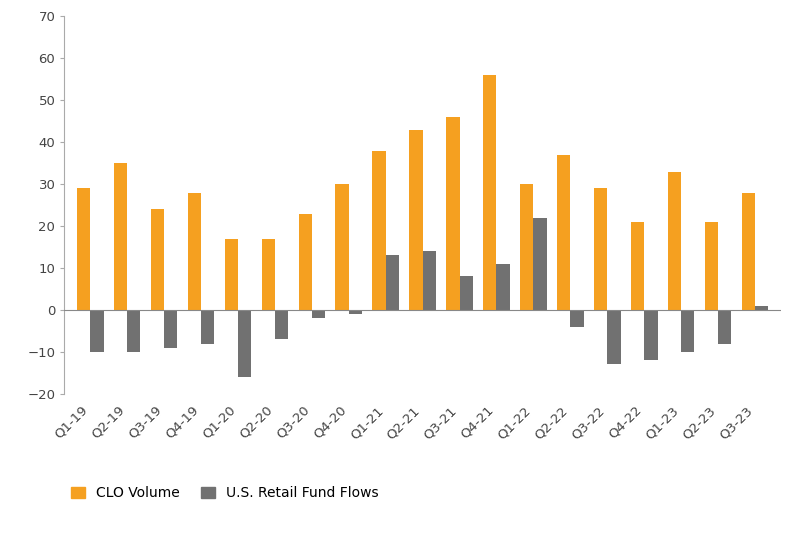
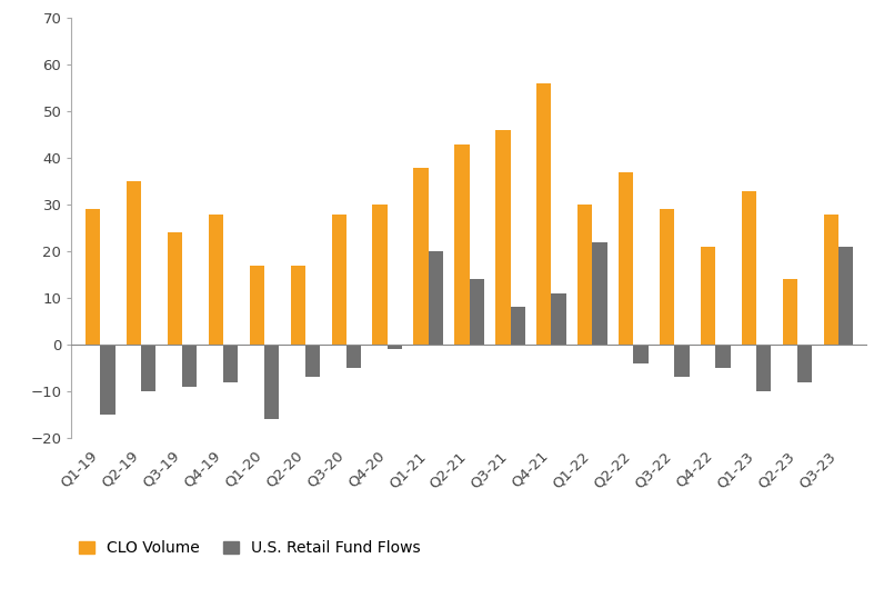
U.S. Retail Fund Flows/Q1-19: -10 -> -15
CLO Volume/Q3-20: 23 -> 28
U.S. Retail Fund Flows/Q3-20: -2 -> -5
U.S. Retail Fund Flows/Q1-21: 13 -> 20
U.S. Retail Fund Flows/Q3-22: -13 -> -7
U.S. Retail Fund Flows/Q4-22: -12 -> -5
CLO Volume/Q2-23: 21 -> 14
U.S. Retail Fund Flows/Q3-23: 1 -> 21
